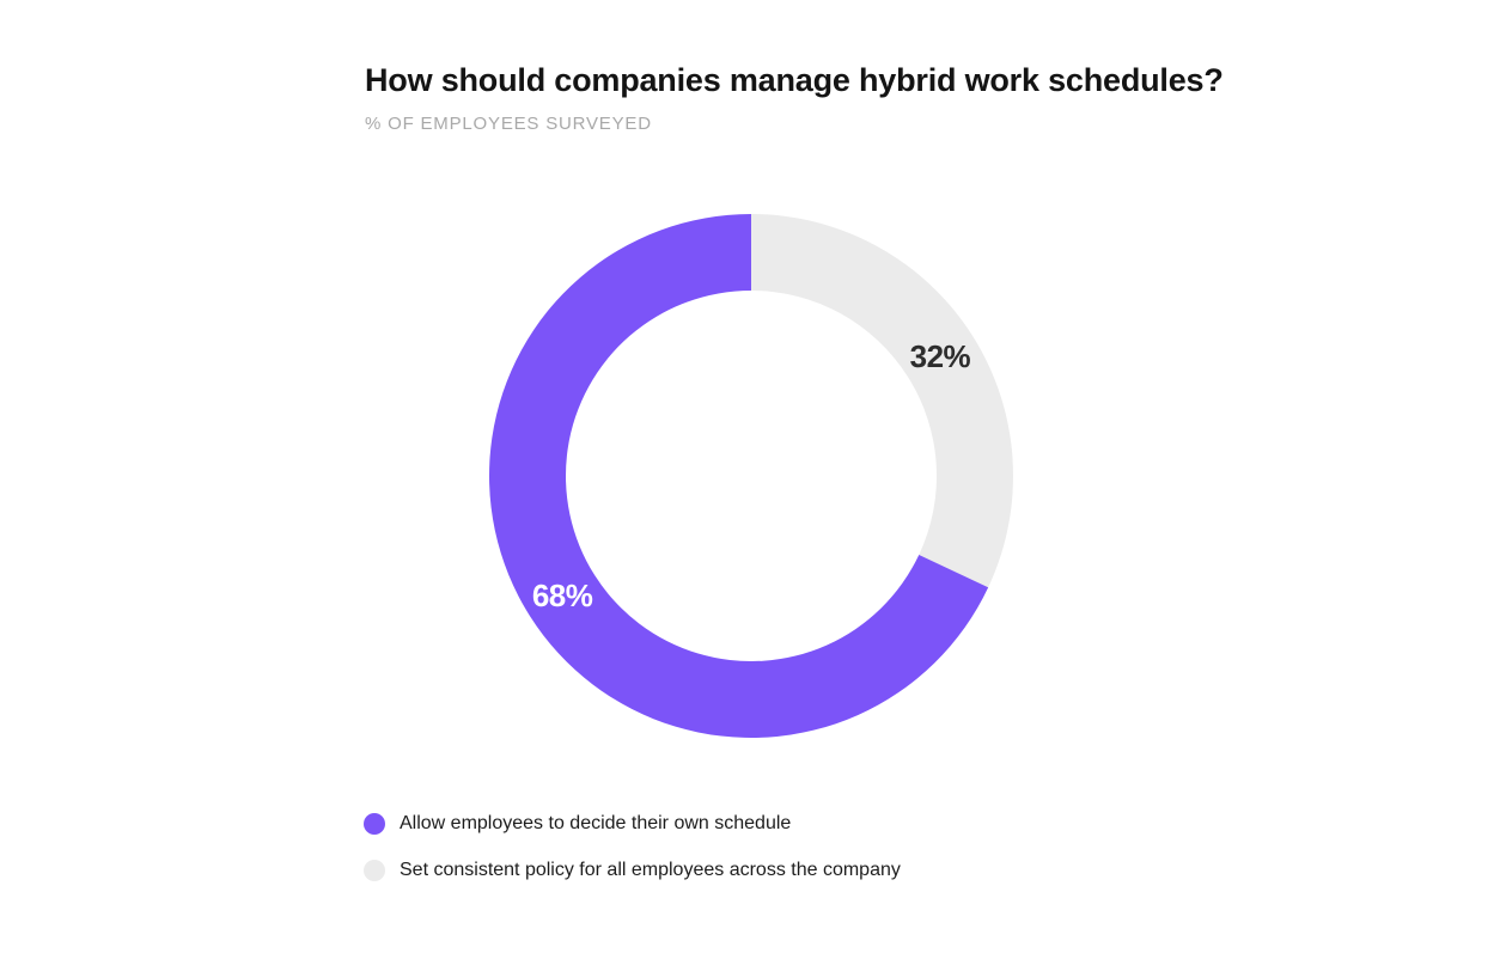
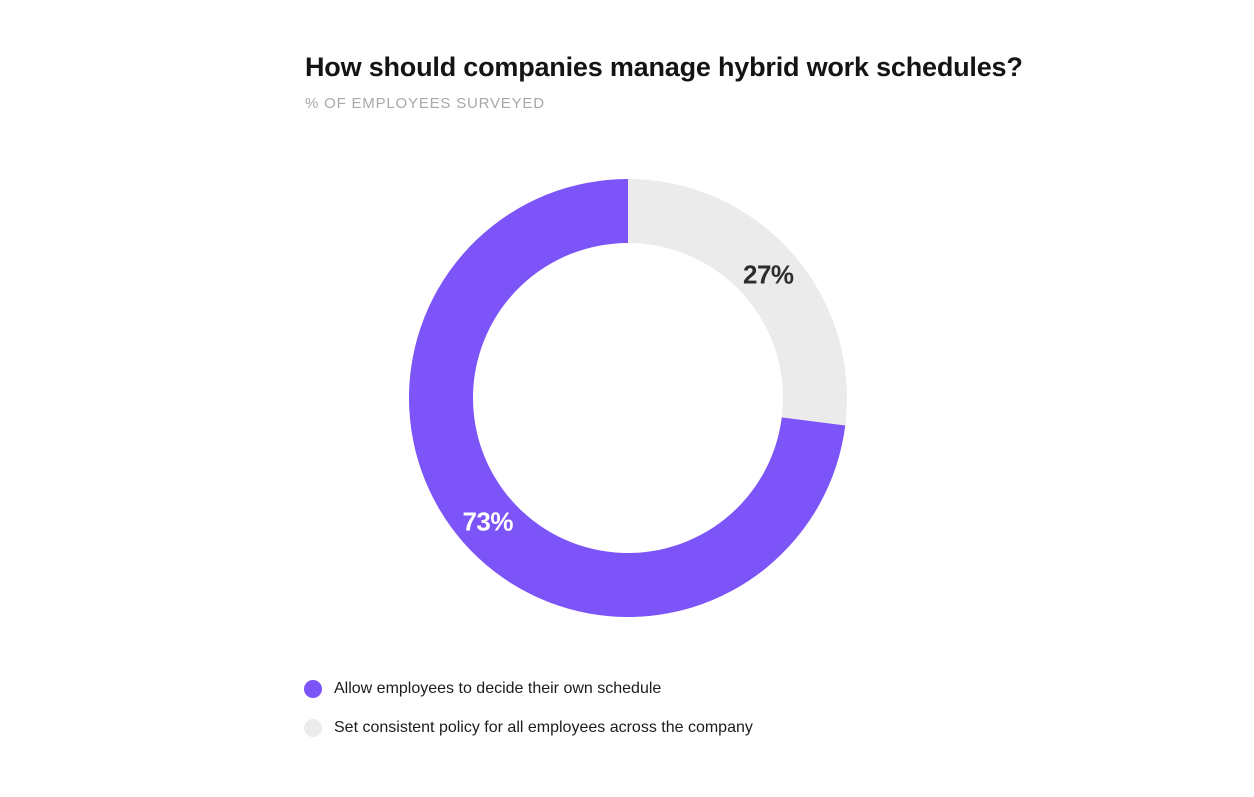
Set consistent policy for all employees across the company: 32% -> 27%
Allow employees to decide their own schedule: 68% -> 73%
